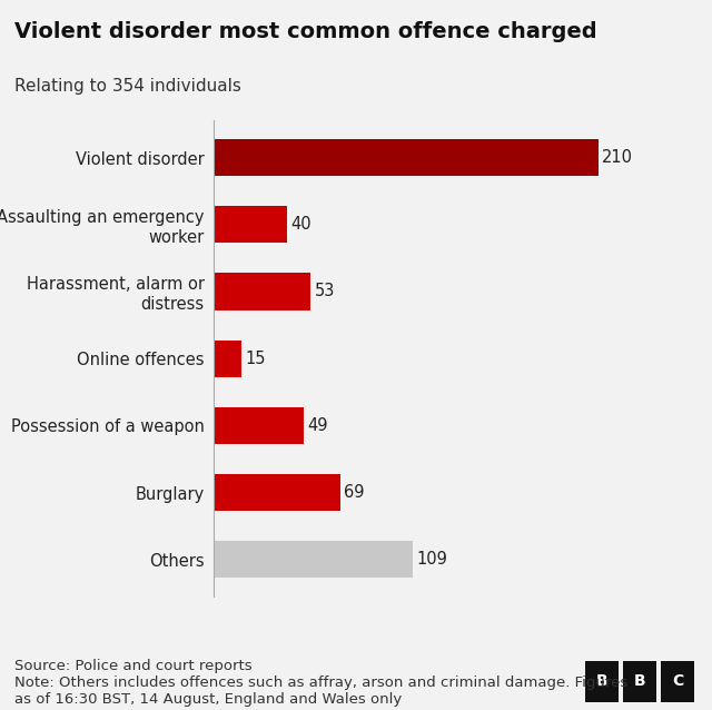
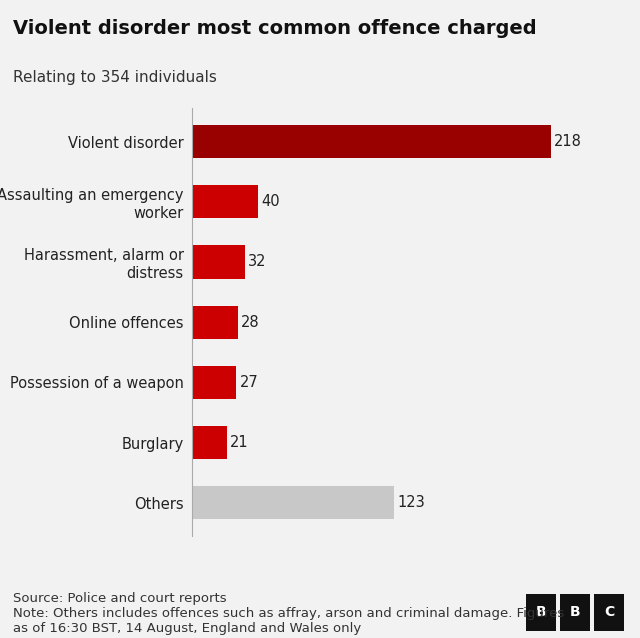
Violent disorder: 210 -> 218
Harassment, alarm or distress: 53 -> 32
Online offences: 15 -> 28
Possession of a weapon: 49 -> 27
Burglary: 69 -> 21
Others: 109 -> 123
